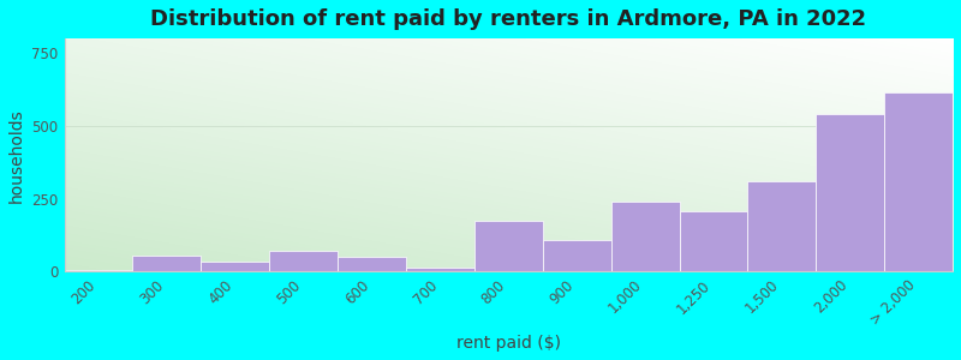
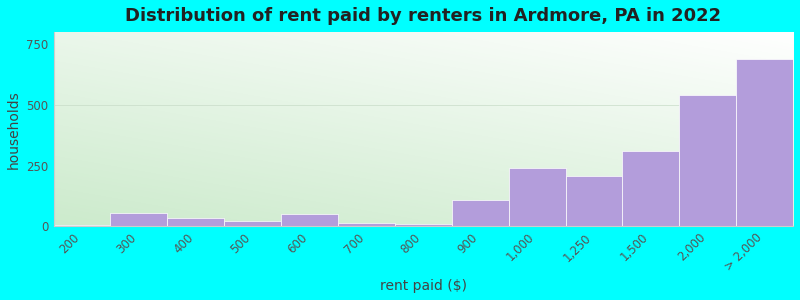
500: 70 -> 20
800: 175 -> 10
> 2,000: 615 -> 690
